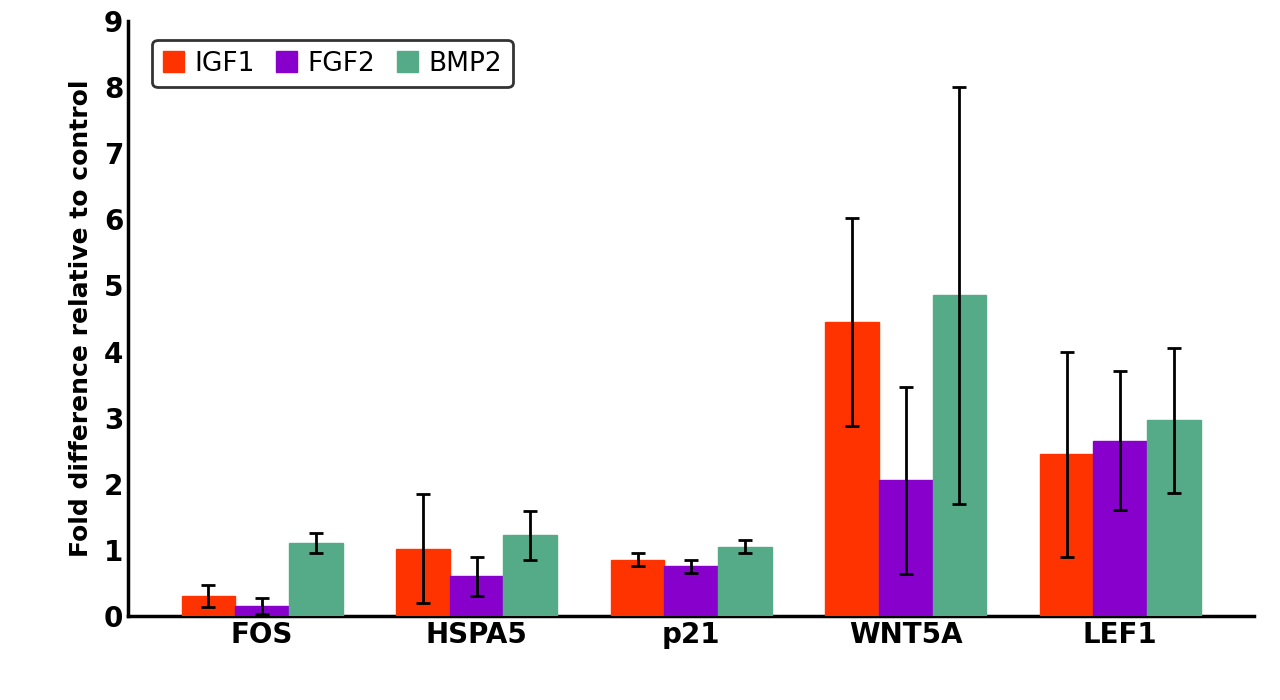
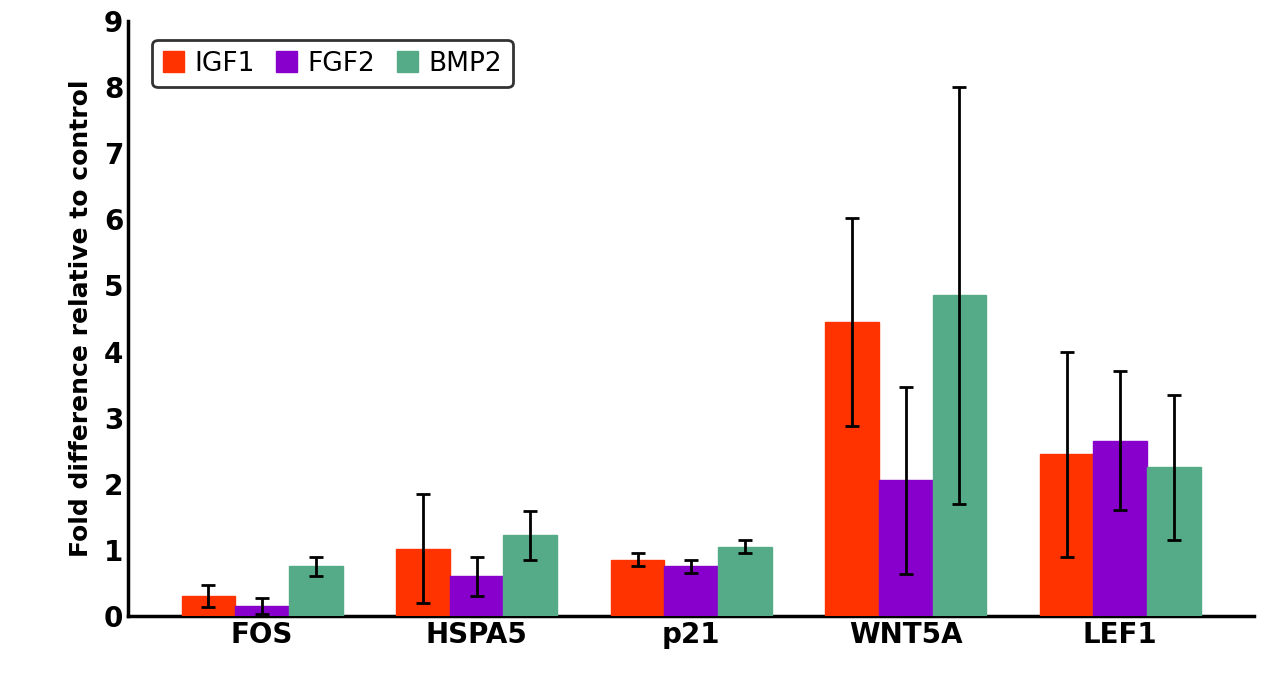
BMP2/FOS: 1.10 -> 0.75
BMP2/LEF1: 2.96 -> 2.25
